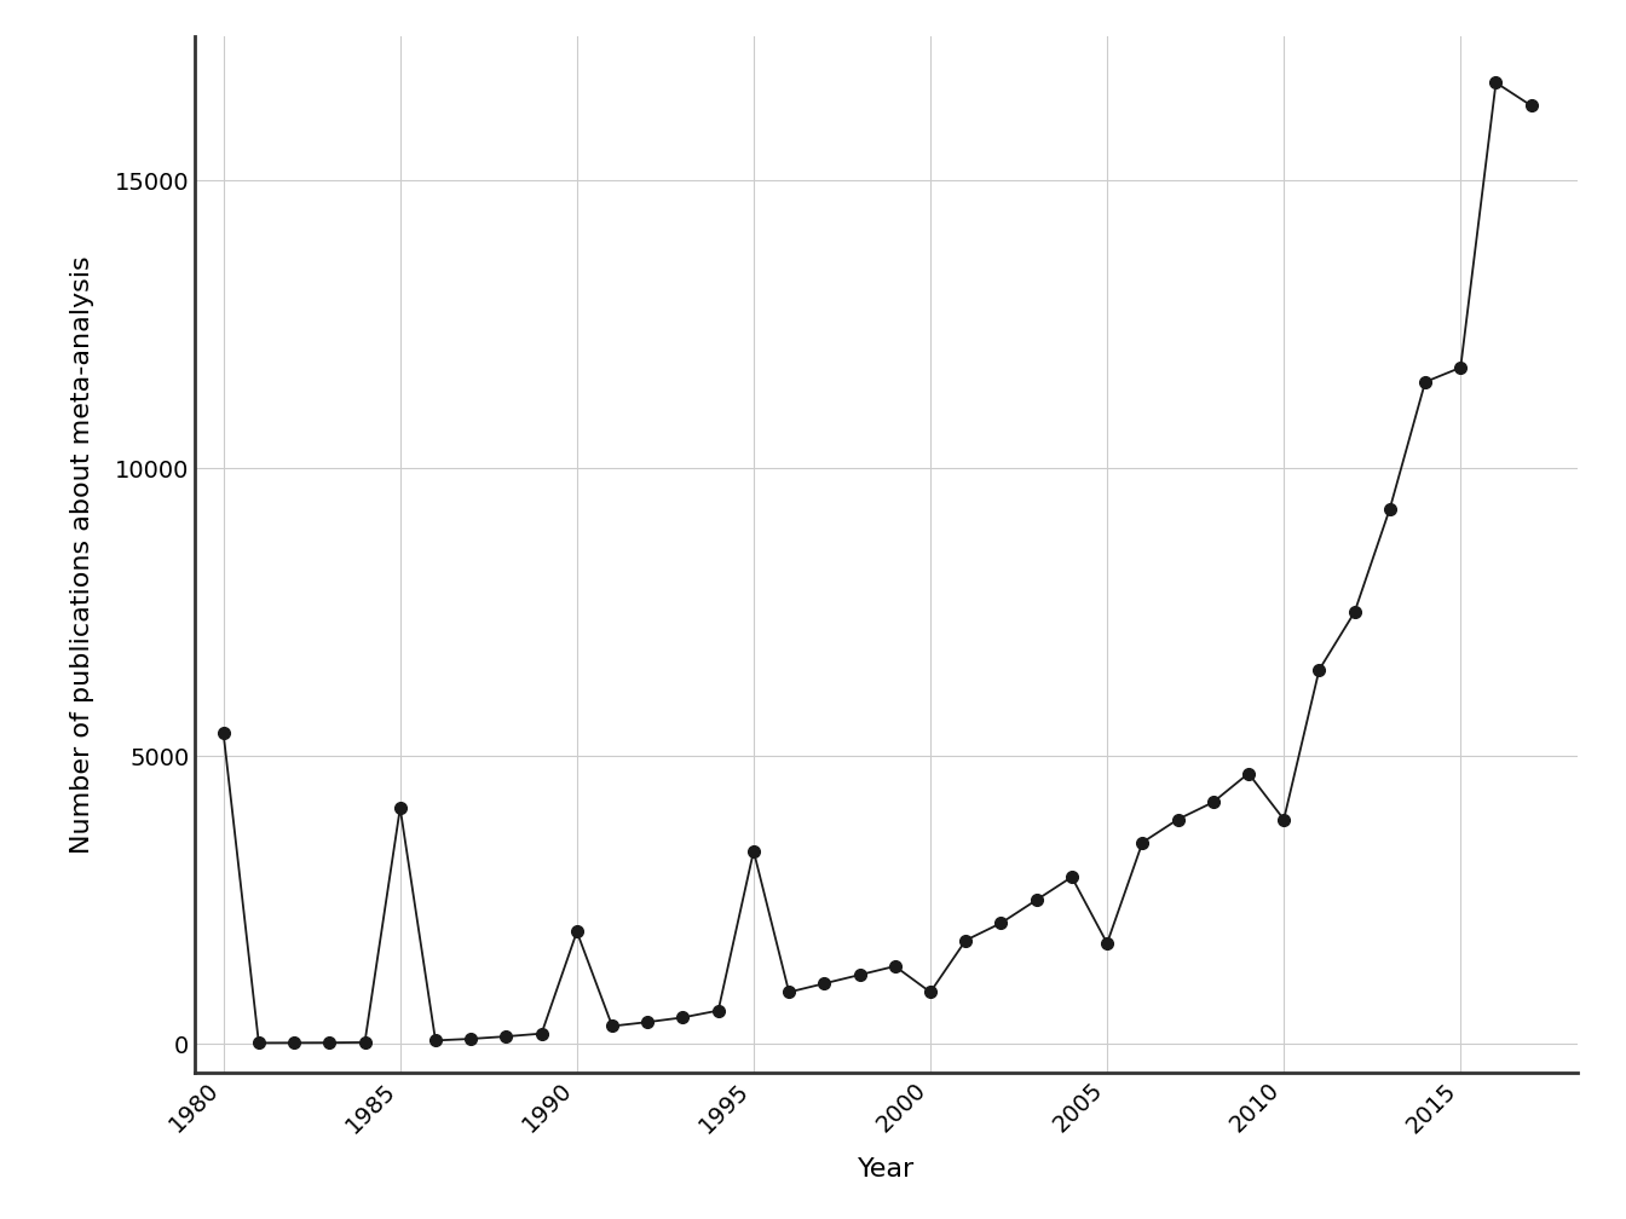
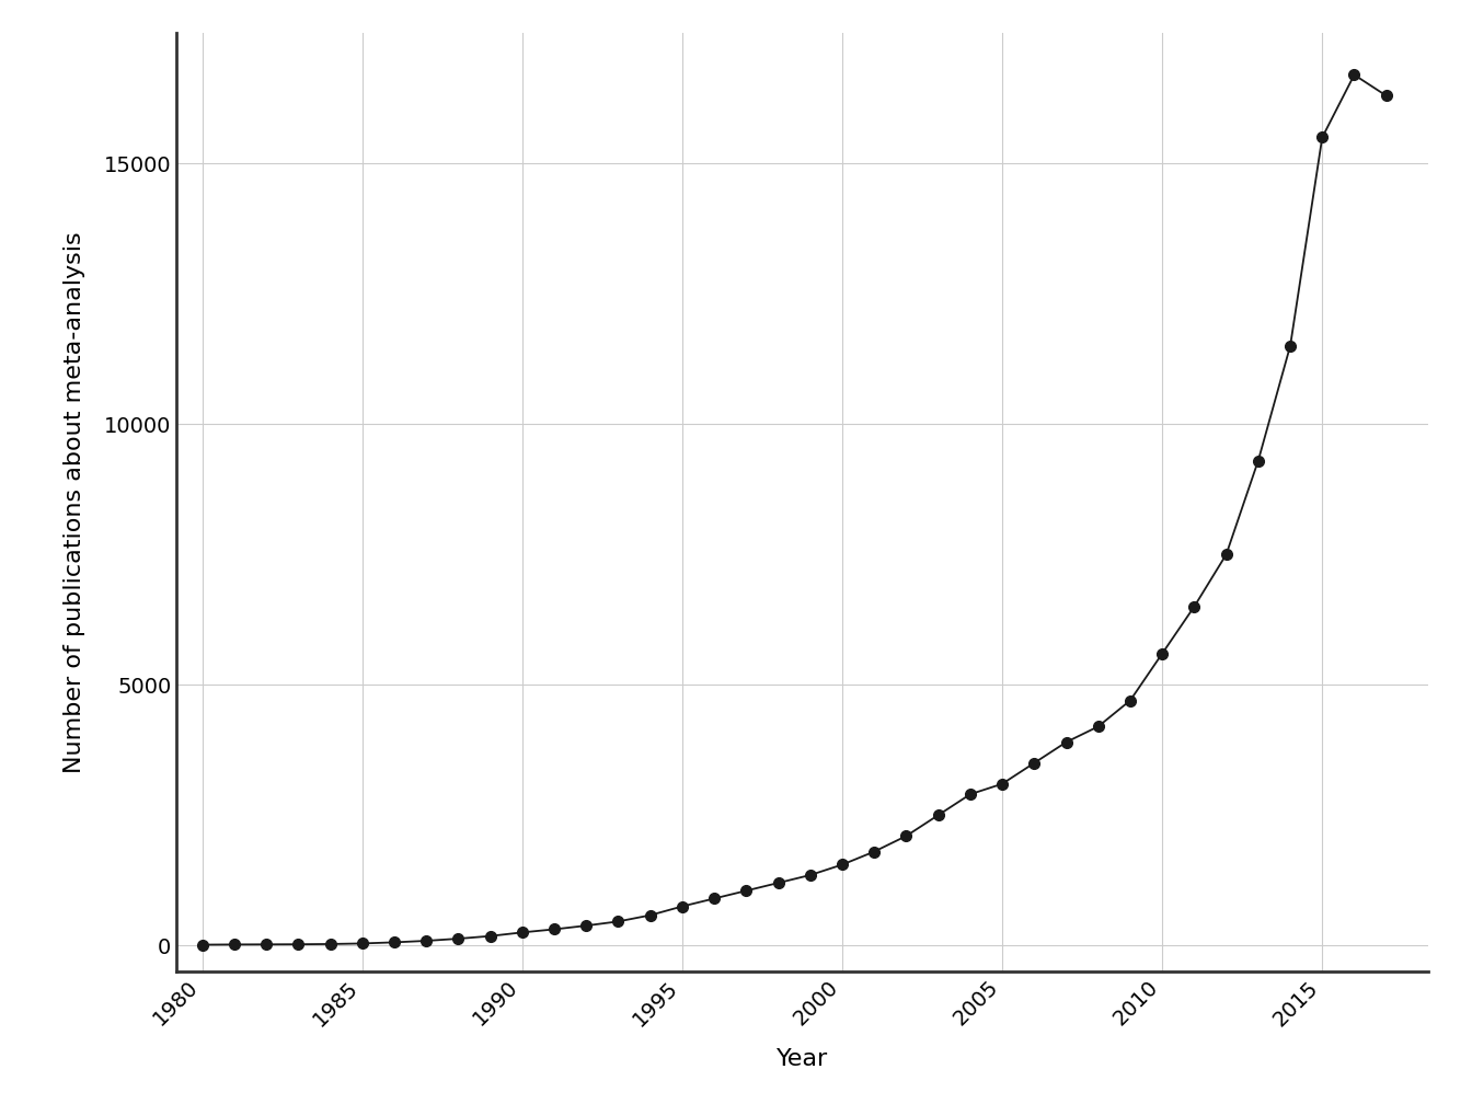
1980: 5400 -> 10
1985: 4100 -> 40
1990: 1950 -> 250
1995: 3350 -> 750
2000: 900 -> 1550
2005: 1750 -> 3100
2010: 3900 -> 5600
2015: 11750 -> 15500
